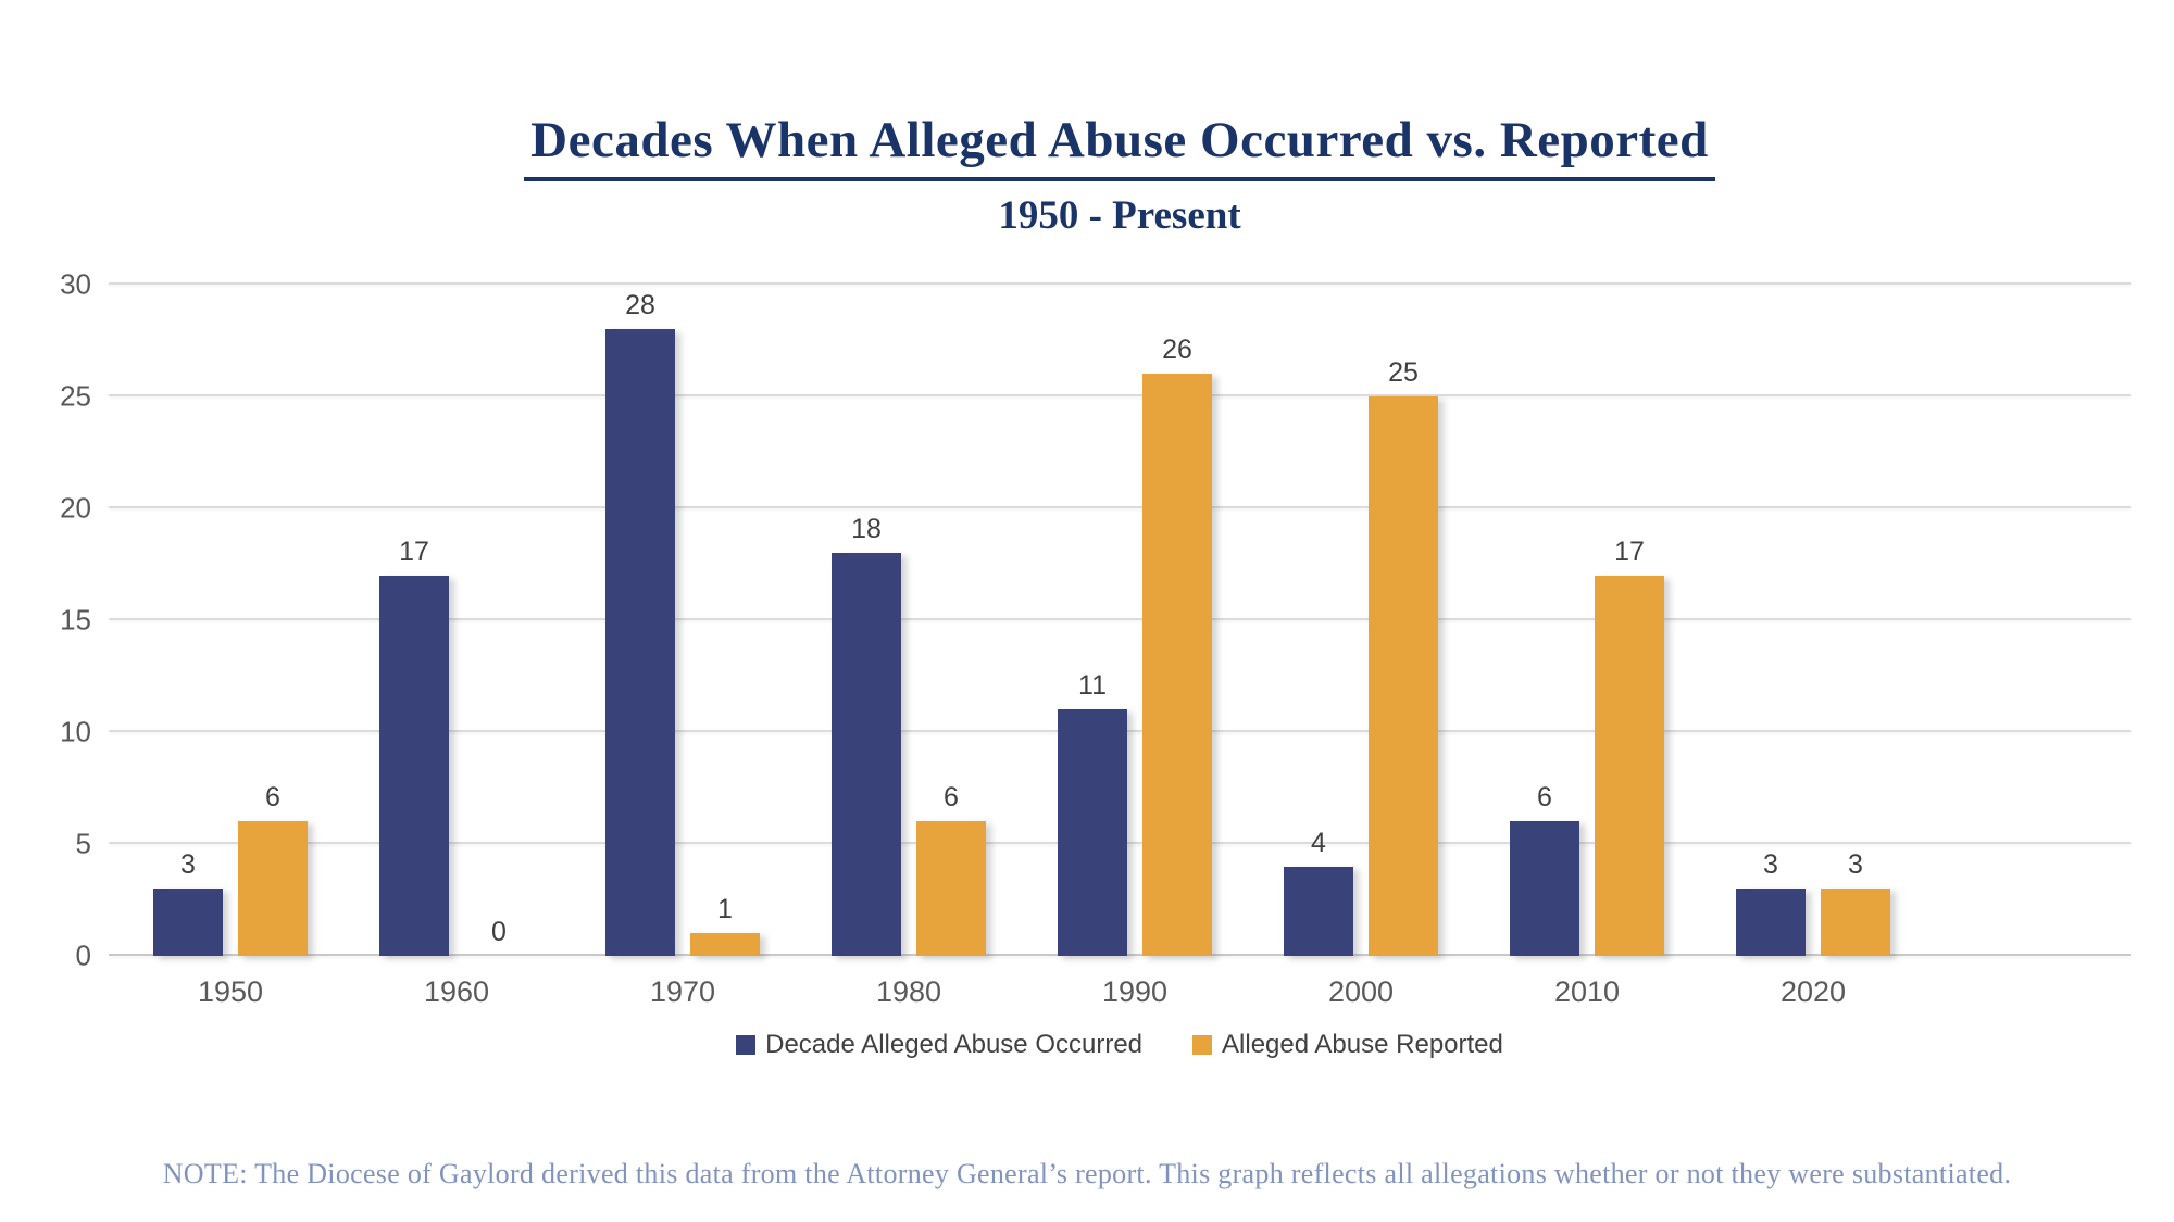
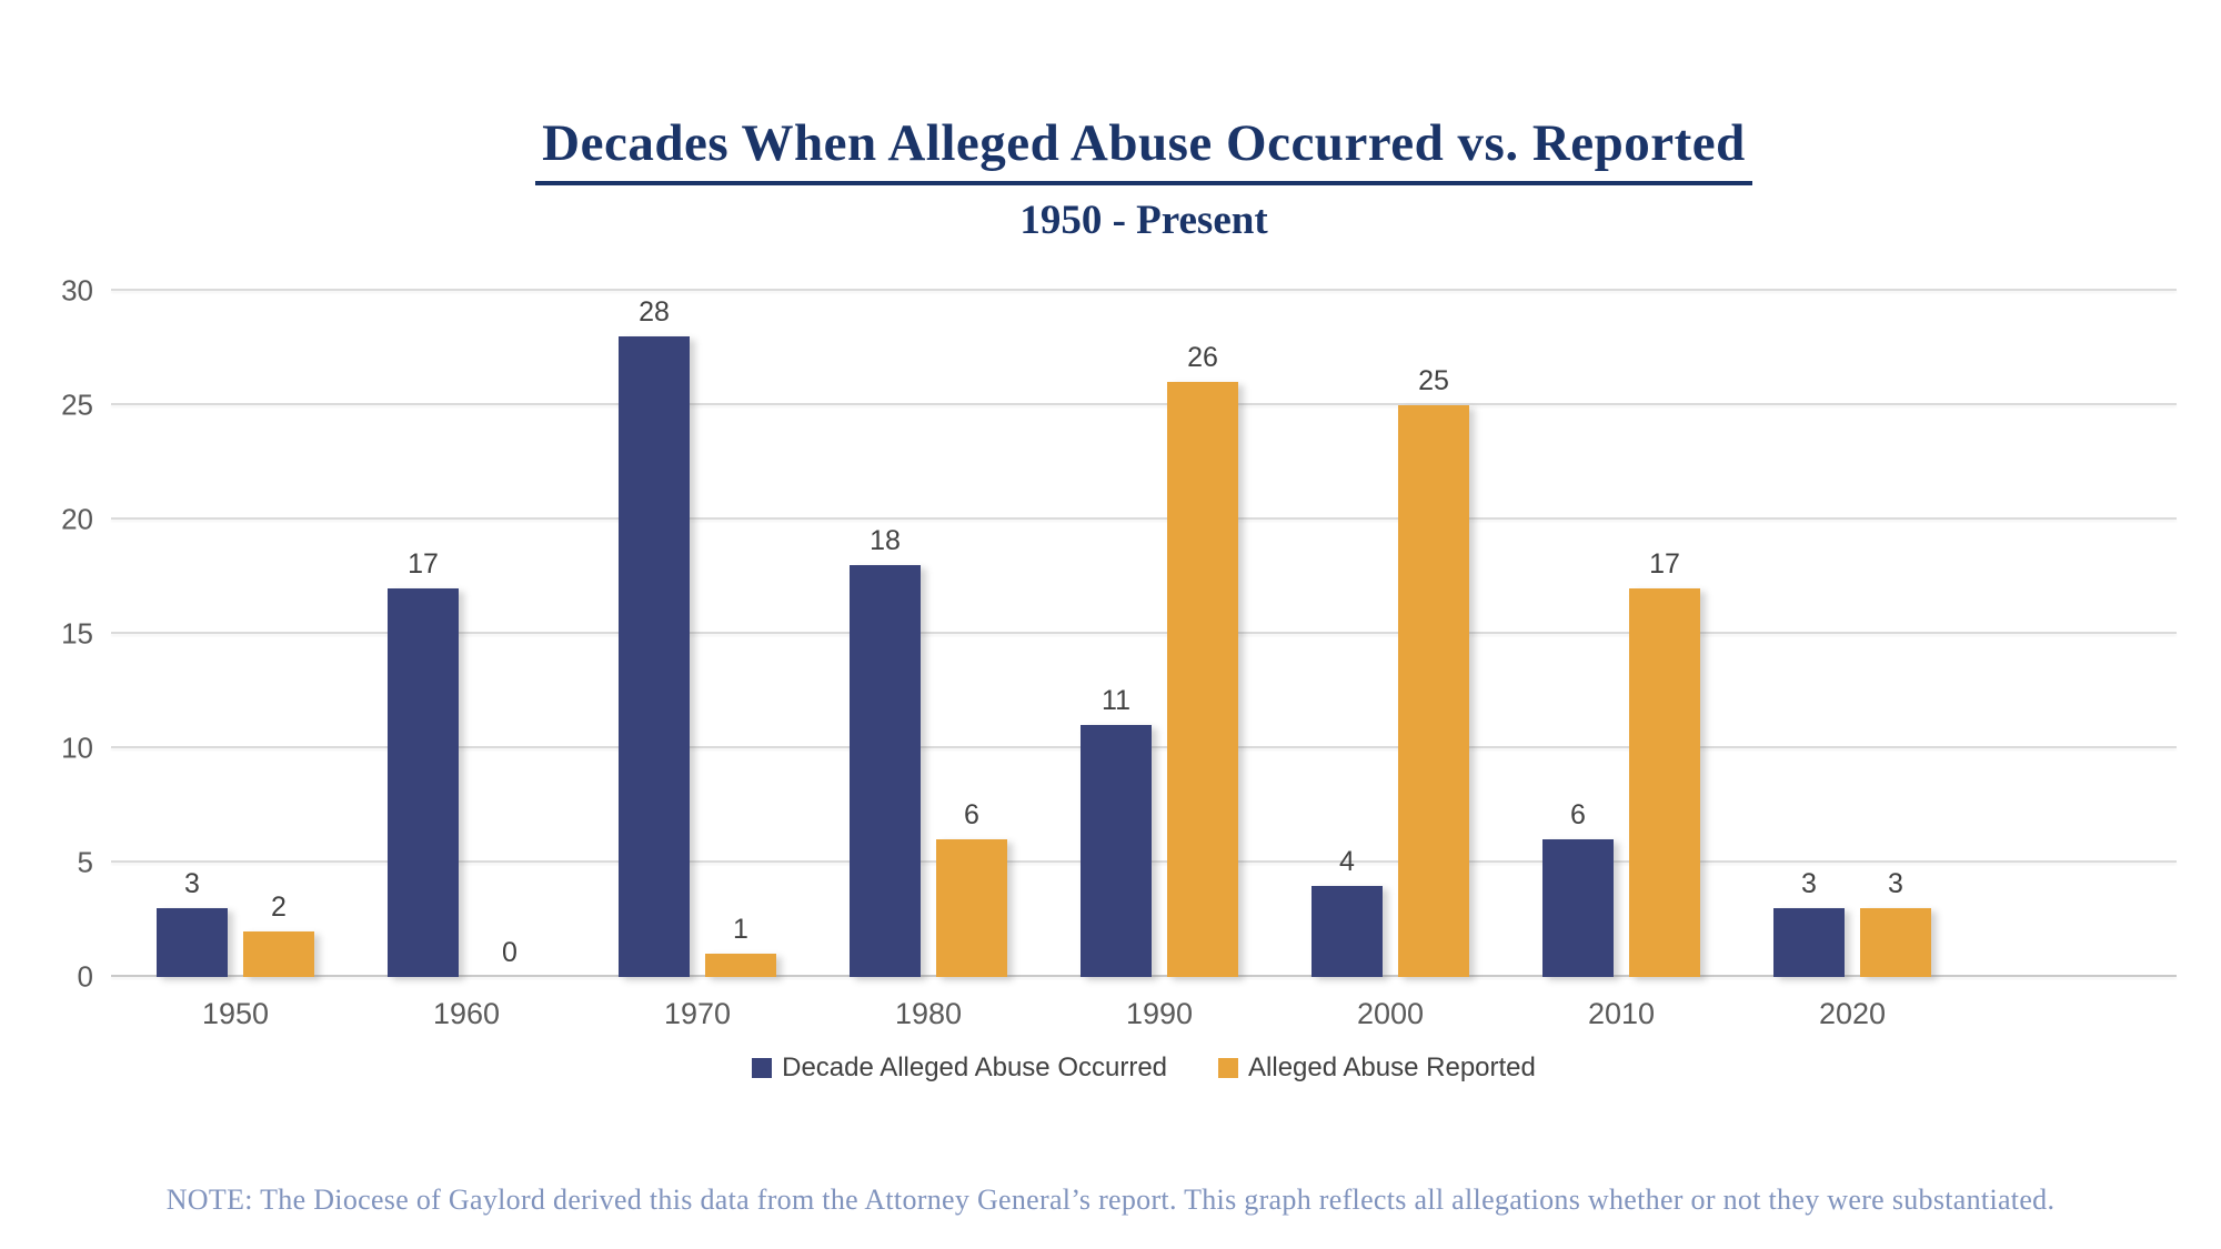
Alleged Abuse Reported/1950: 6 -> 2
